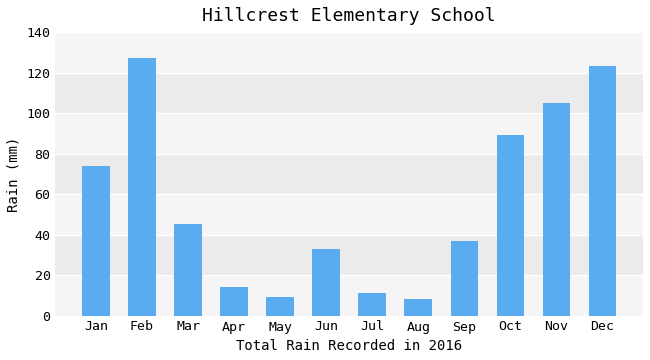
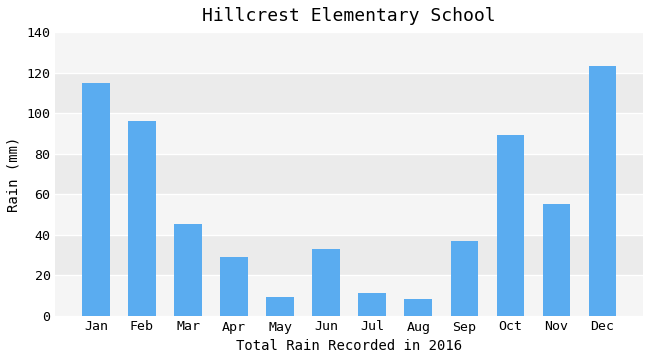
Jan: 74 -> 115
Feb: 127 -> 96
Apr: 14 -> 29
Nov: 105 -> 55
